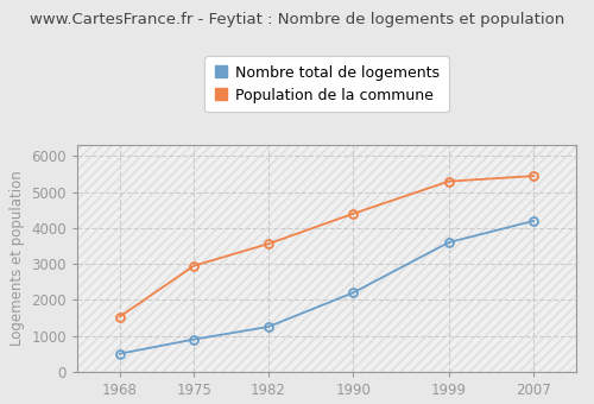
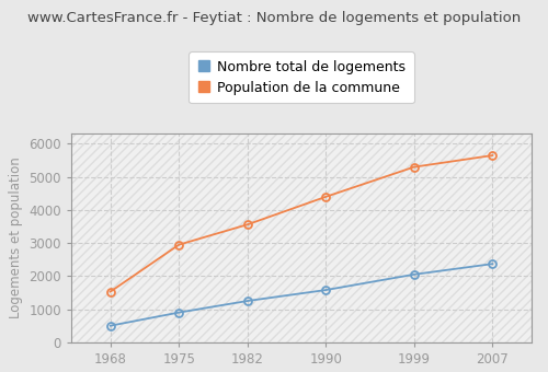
Nombre total de logements/1990: 2200 -> 1580
Nombre total de logements/1999: 3600 -> 2050
Nombre total de logements/2007: 4200 -> 2370
Population de la commune/2007: 5450 -> 5650
